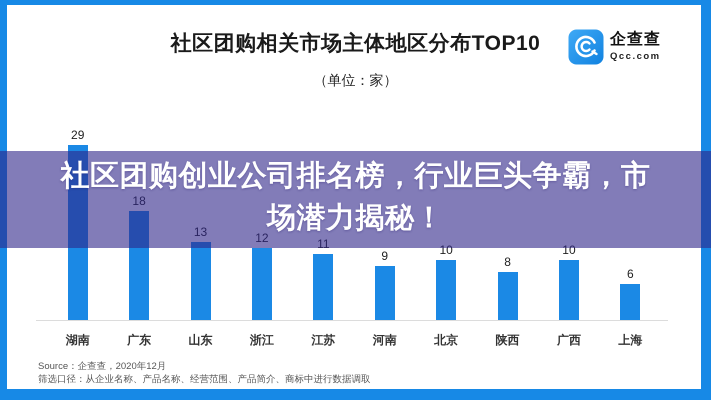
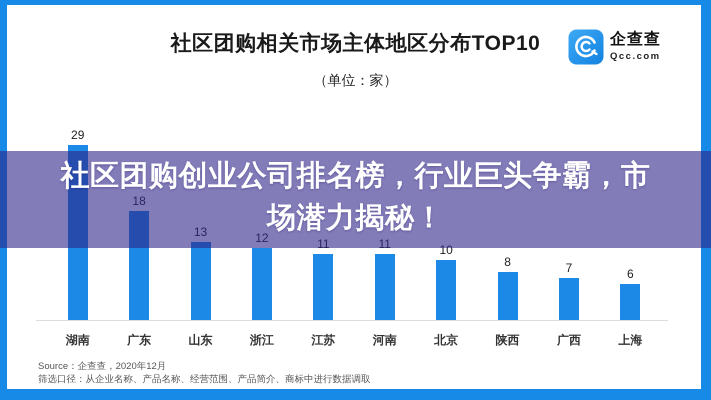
河南: 9 -> 11
广西: 10 -> 7
